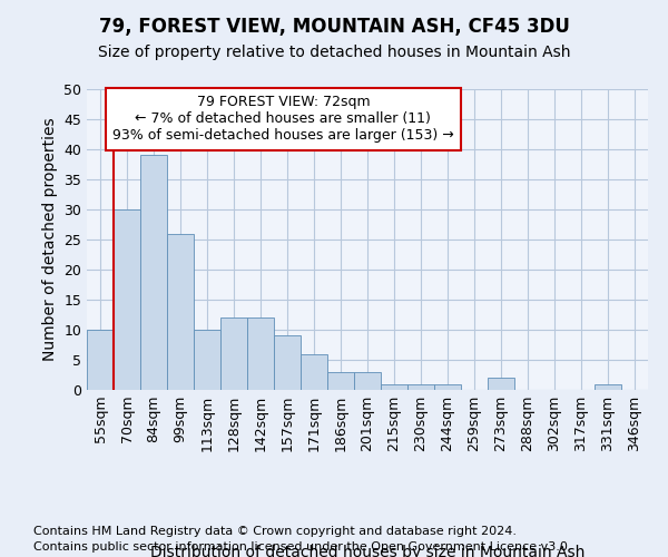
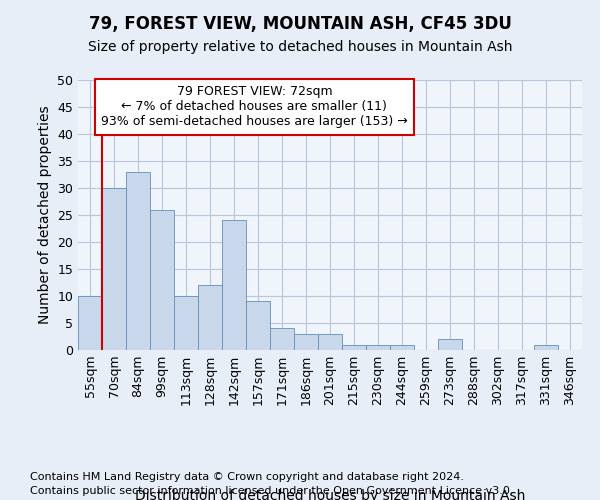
84sqm: 39 -> 33
142sqm: 12 -> 24
171sqm: 6 -> 4
